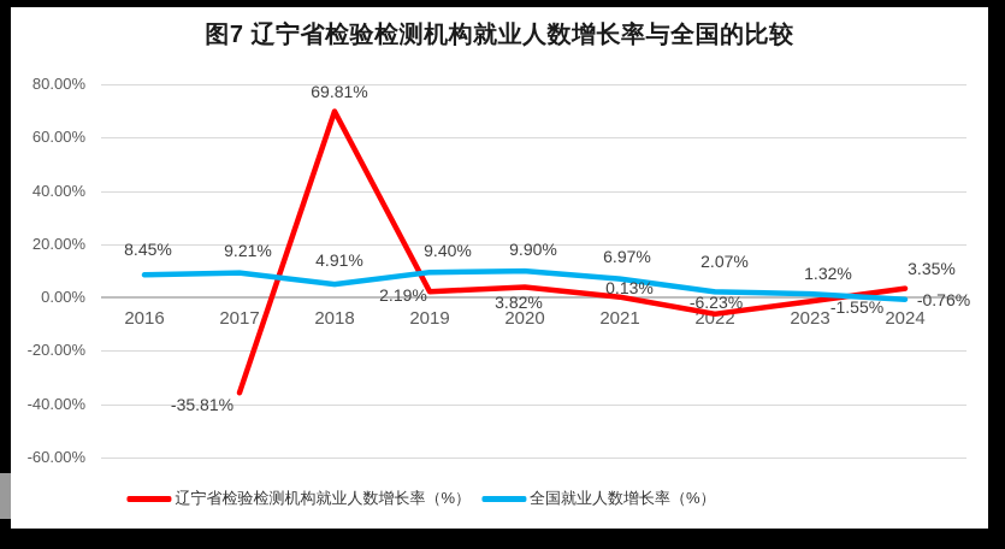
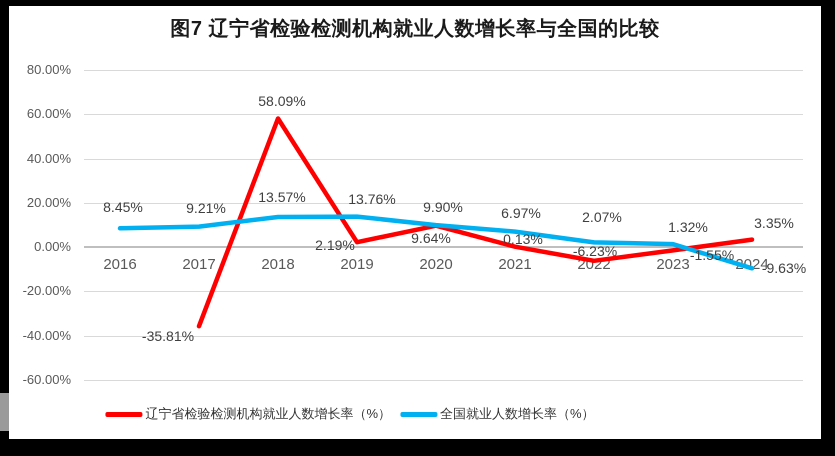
辽宁省检验检测机构就业人数增长率（%）/2018: 69.81% -> 58.09%
全国就业人数增长率（%）/2018: 4.91% -> 13.57%
全国就业人数增长率（%）/2019: 9.40% -> 13.76%
辽宁省检验检测机构就业人数增长率（%）/2020: 3.82% -> 9.64%
全国就业人数增长率（%）/2024: -0.76% -> -9.63%
